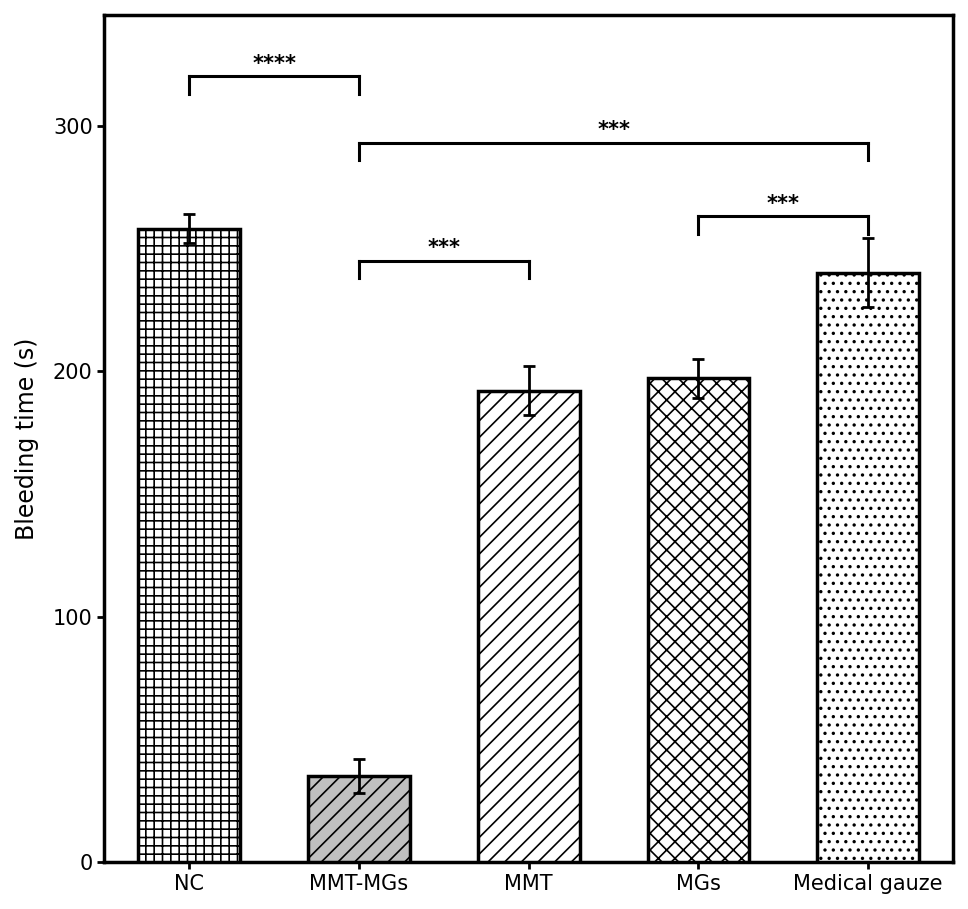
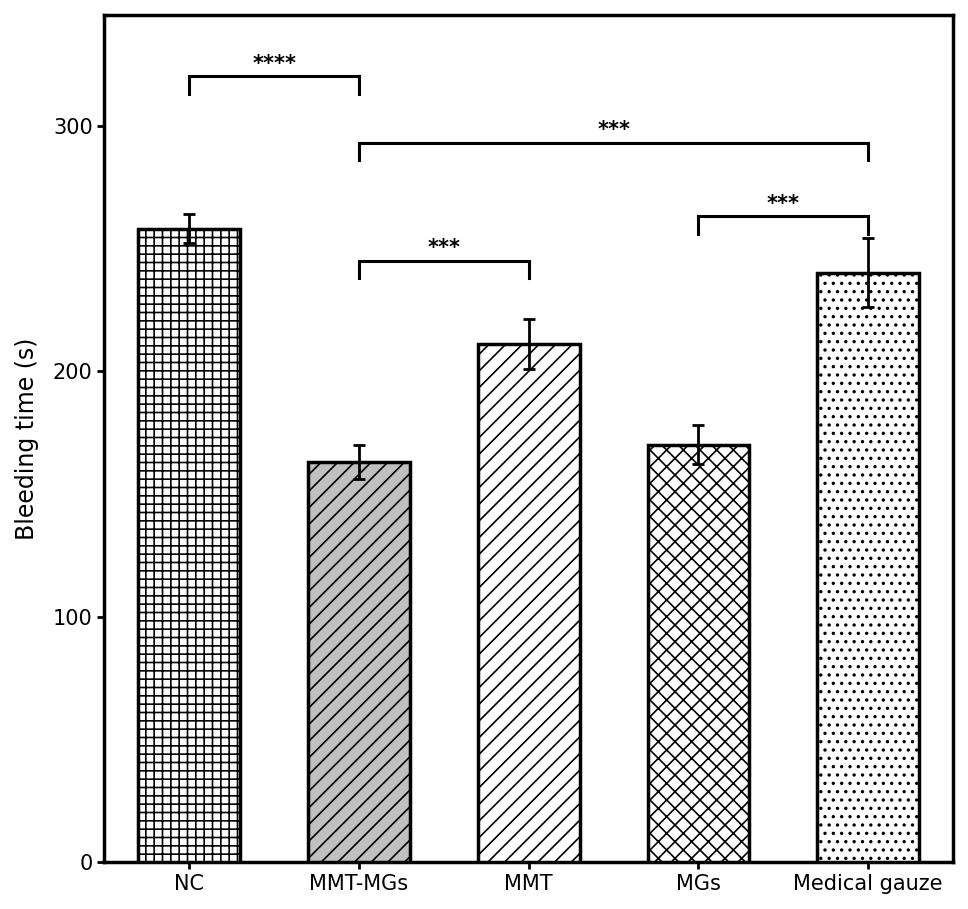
MMT-MGs: 35 -> 163
MMT: 192 -> 211
MGs: 197 -> 170
